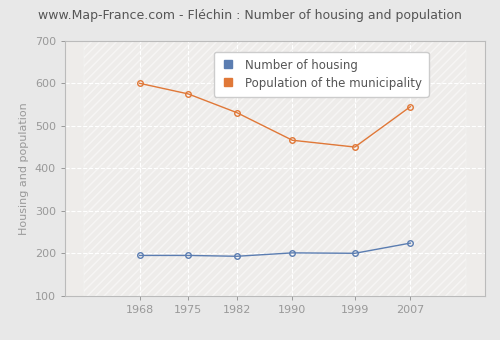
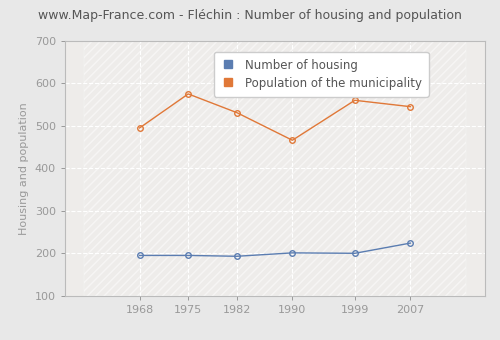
Population of the municipality/1968: 600 -> 495
Population of the municipality/1999: 450 -> 560
